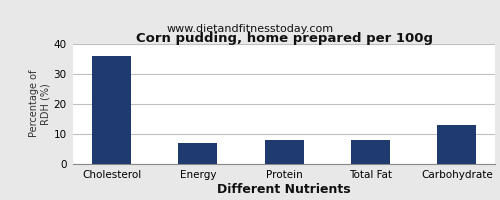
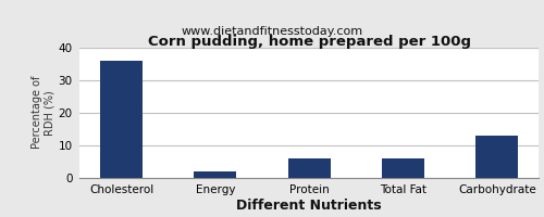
Energy: 7 -> 2
Protein: 8 -> 6
Total Fat: 8 -> 6
